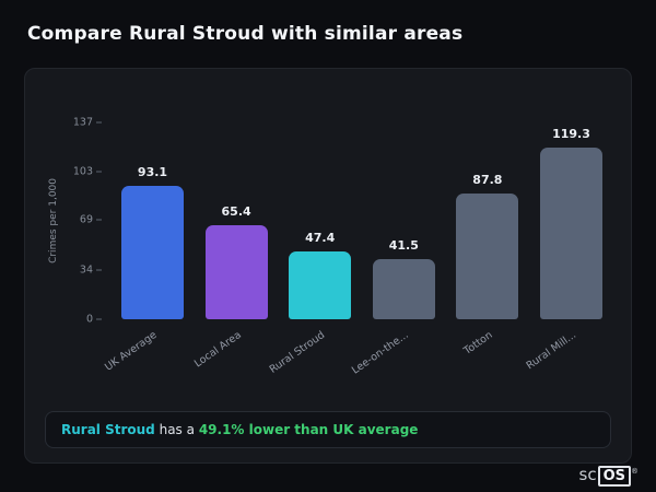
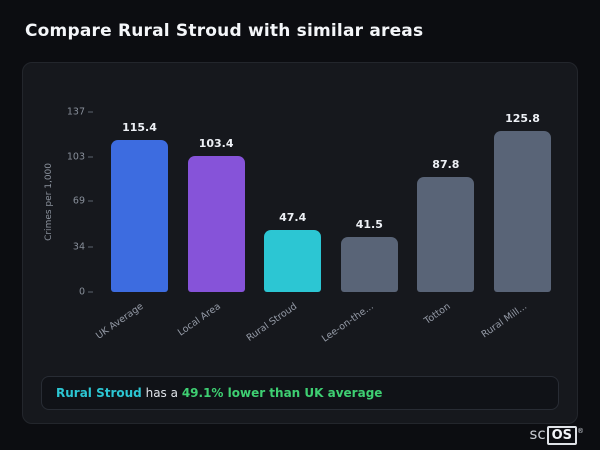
UK Average: 93.1 -> 115.4
Local Area: 65.4 -> 103.4
Rural Mill...: 119.3 -> 125.8
